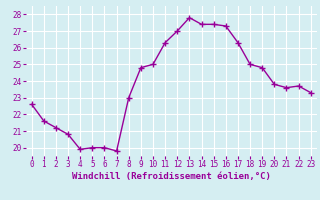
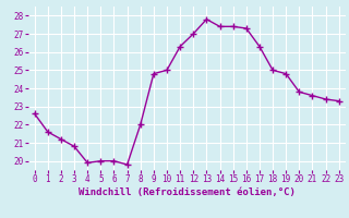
8: 23.0 -> 22.0
22: 23.7 -> 23.4
